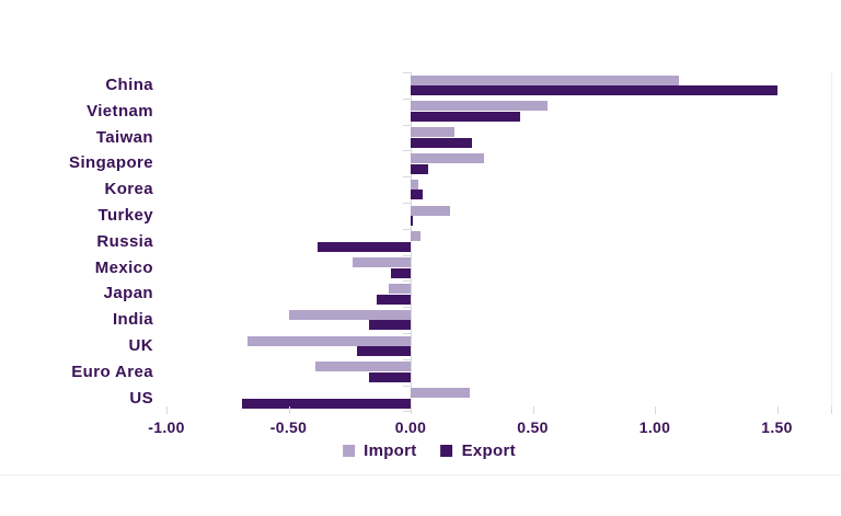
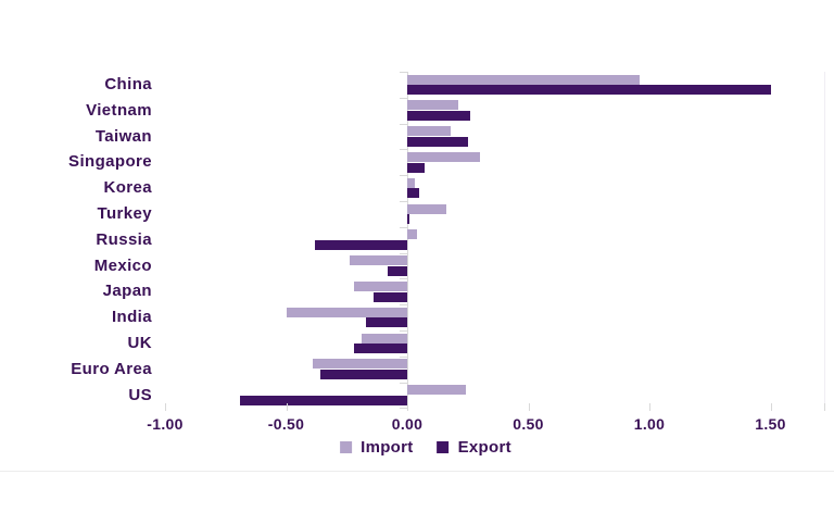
Import/China: 1.10 -> 0.96
Import/Vietnam: 0.56 -> 0.21
Export/Vietnam: 0.45 -> 0.26
Import/Japan: -0.09 -> -0.22
Import/UK: -0.67 -> -0.19
Export/Euro Area: -0.17 -> -0.36
